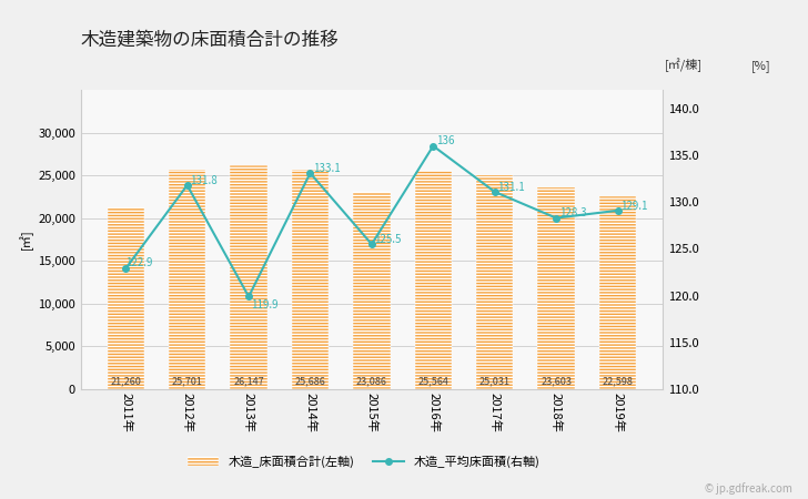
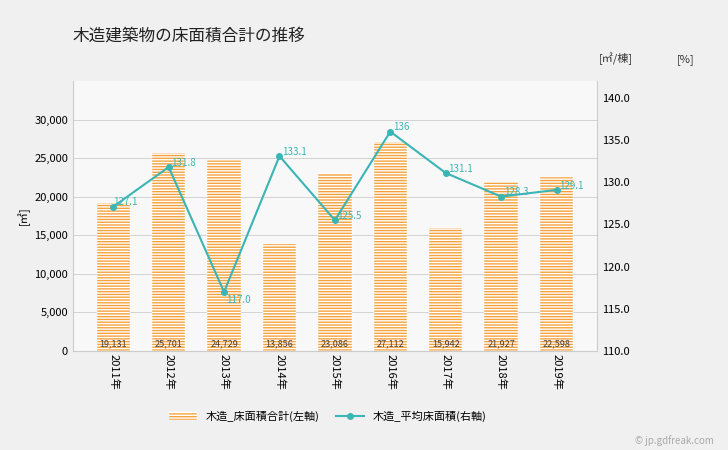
木造_床面積合計(左軸)/2011年: 21,260 -> 19,131
木造_平均床面積(右軸)/2011年: 122.9 -> 127.1
木造_床面積合計(左軸)/2013年: 26,147 -> 24,729
木造_平均床面積(右軸)/2013年: 119.9 -> 117.0
木造_床面積合計(左軸)/2014年: 25,686 -> 13,856
木造_床面積合計(左軸)/2016年: 25,564 -> 27,112
木造_床面積合計(左軸)/2017年: 25,031 -> 15,942
木造_床面積合計(左軸)/2018年: 23,603 -> 21,927
